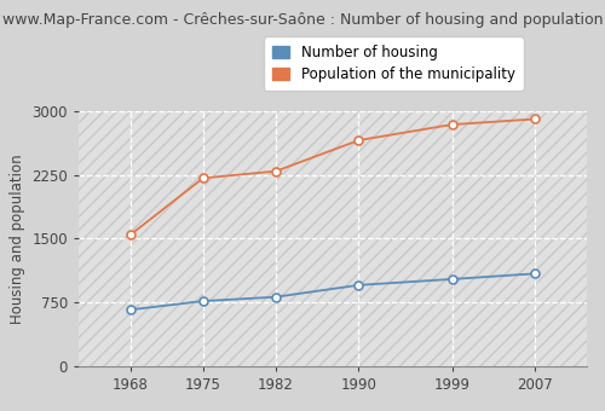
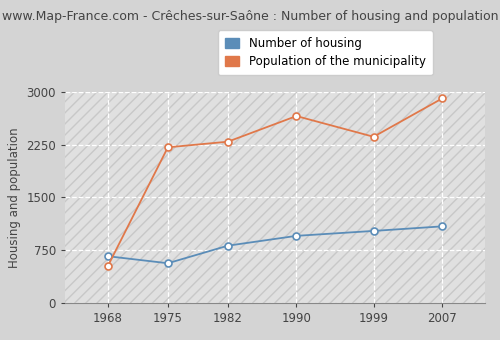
Population of the municipality/1968: 1540 -> 520
Number of housing/1975: 760 -> 560
Population of the municipality/1999: 2840 -> 2360
